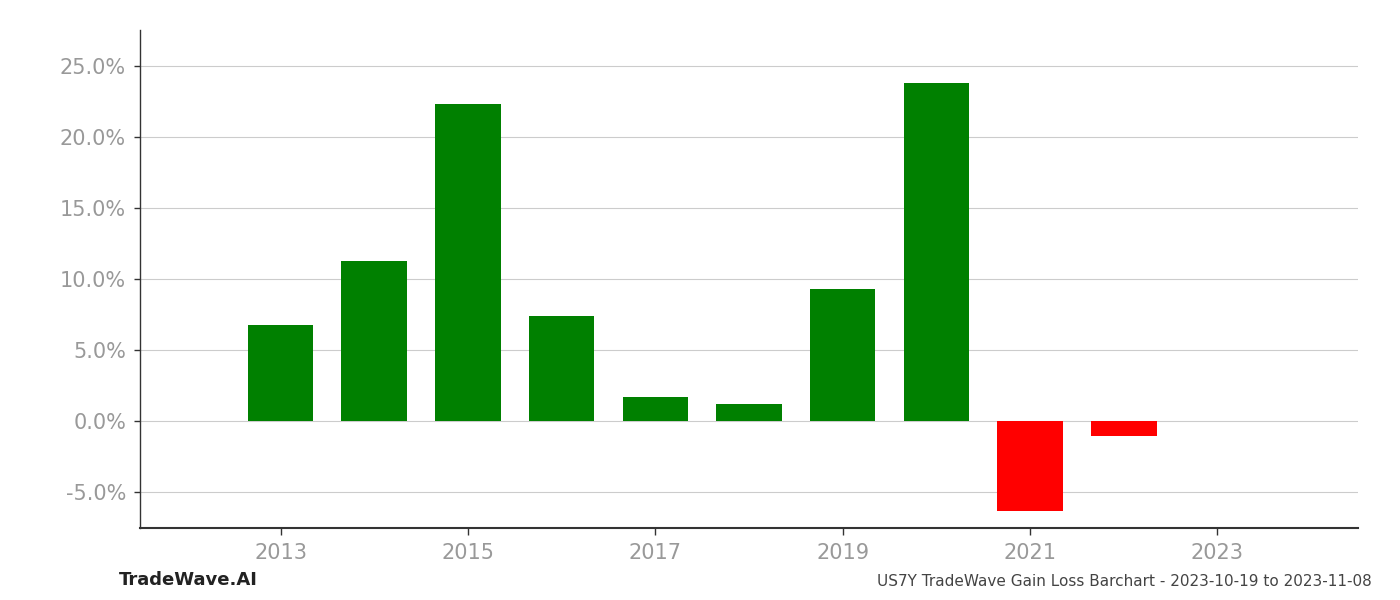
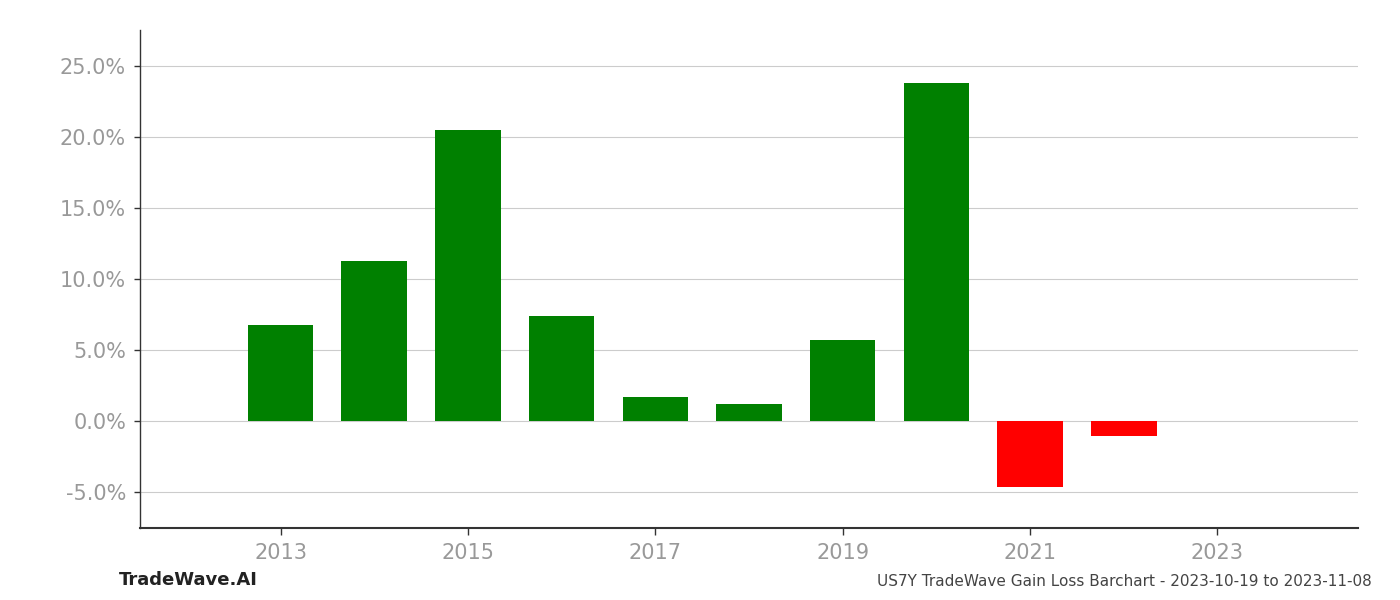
2015: 22.3% -> 20.5%
2019: 9.3% -> 5.7%
2021: -6.3% -> -4.6%
